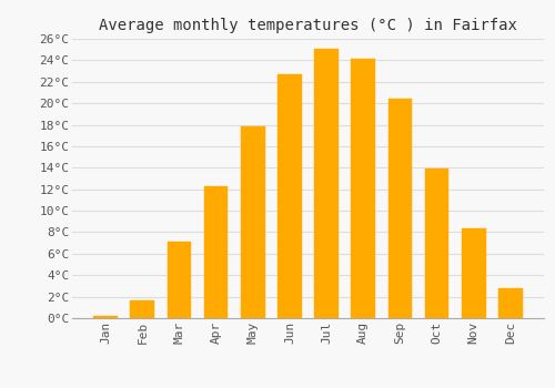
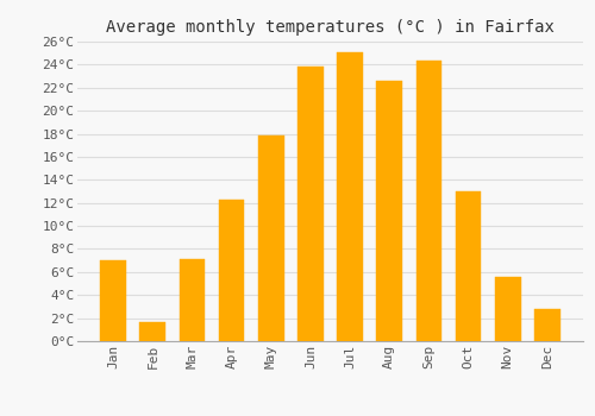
Jan: 0.2°C -> 7.0°C
Jun: 22.7°C -> 23.8°C
Aug: 24.1°C -> 22.6°C
Sep: 20.4°C -> 24.4°C
Oct: 13.9°C -> 13.0°C
Nov: 8.4°C -> 5.6°C
